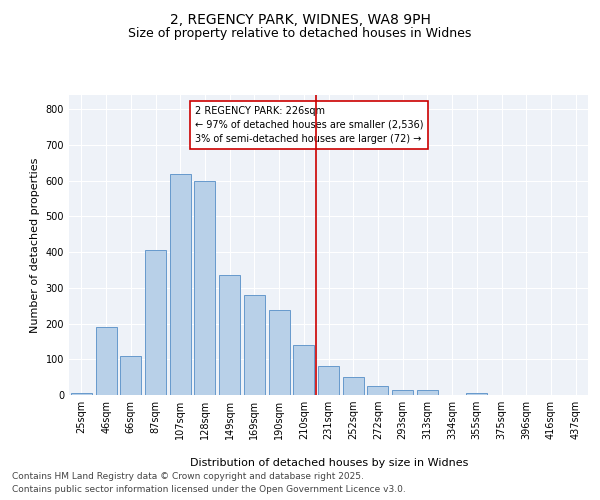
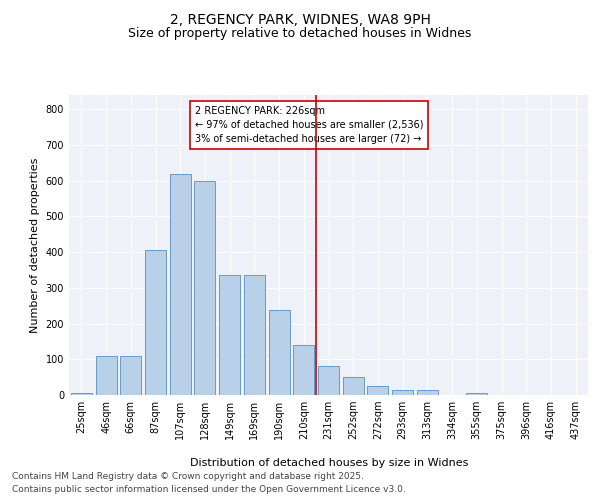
46sqm: 190 -> 110
169sqm: 280 -> 335
